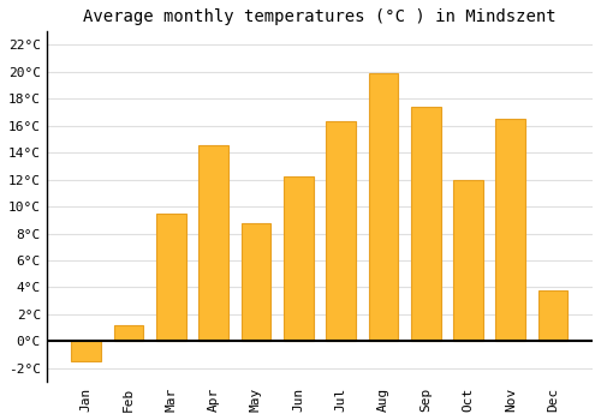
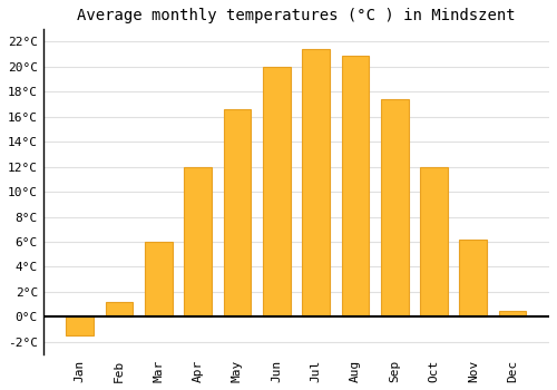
Mar: 9.5°C -> 6.0°C
Apr: 14.6°C -> 12.0°C
May: 8.8°C -> 16.6°C
Jun: 12.2°C -> 20.0°C
Jul: 16.3°C -> 21.4°C
Aug: 19.9°C -> 20.9°C
Nov: 16.5°C -> 6.2°C
Dec: 3.8°C -> 0.5°C
